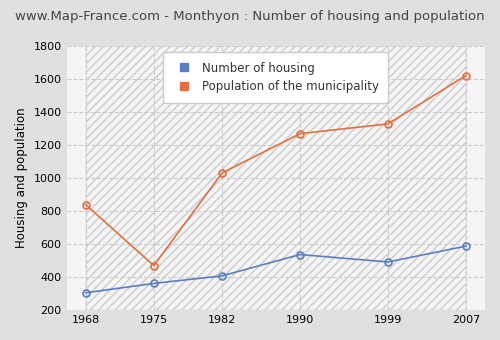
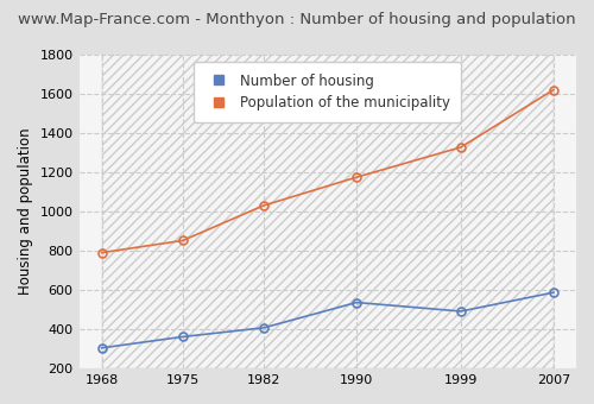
Population of the municipality/1968: 840 -> 790
Population of the municipality/1975: 470 -> 850
Population of the municipality/1990: 1270 -> 1180
